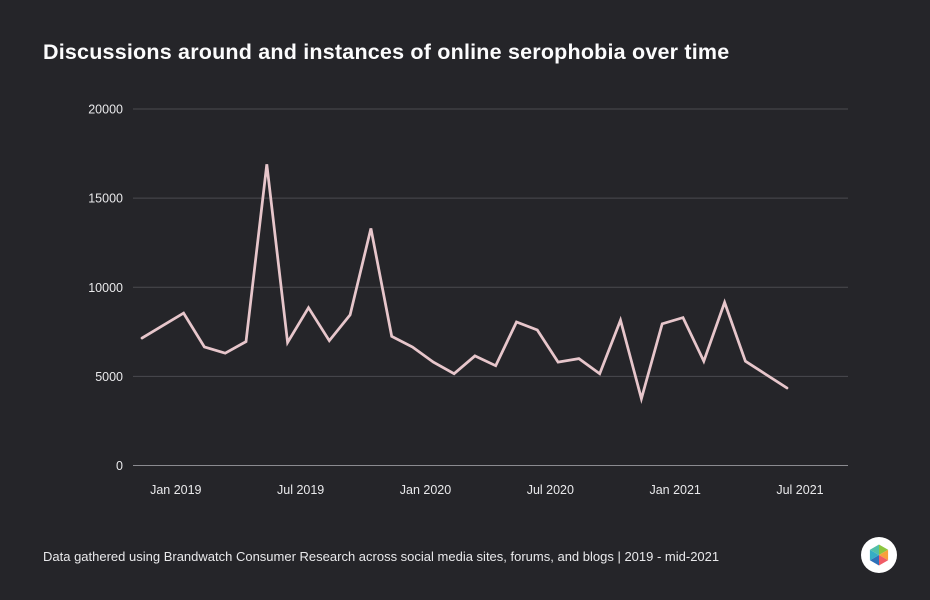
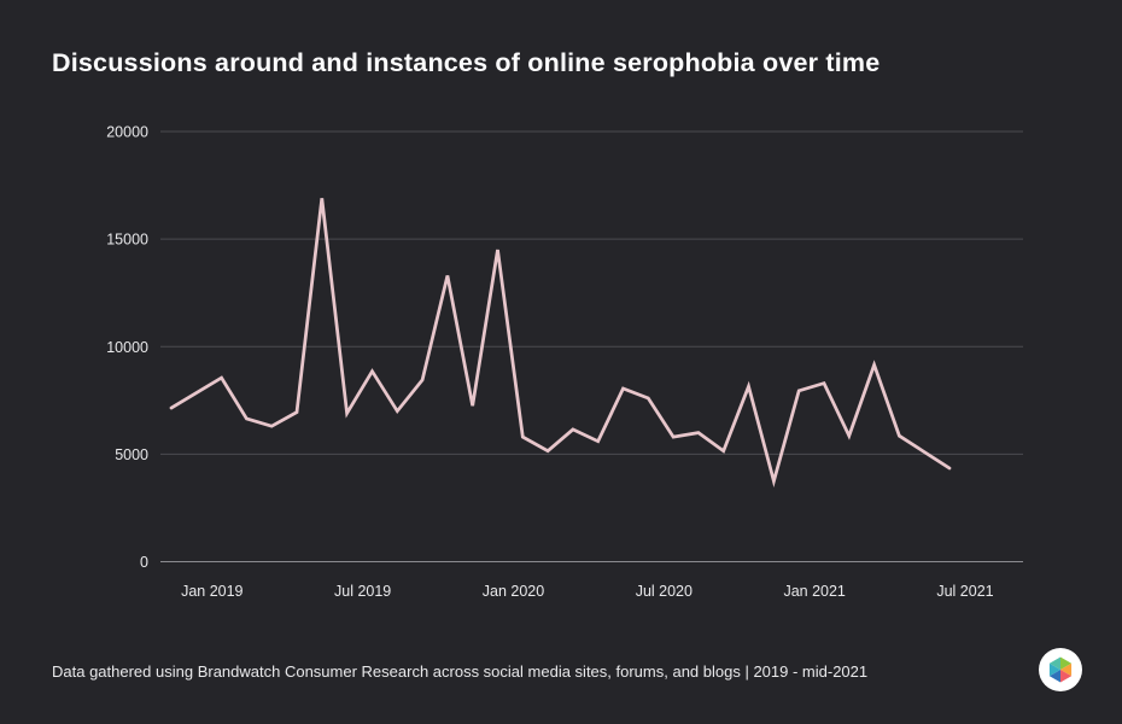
Jan 2020: 6600 -> 14500
